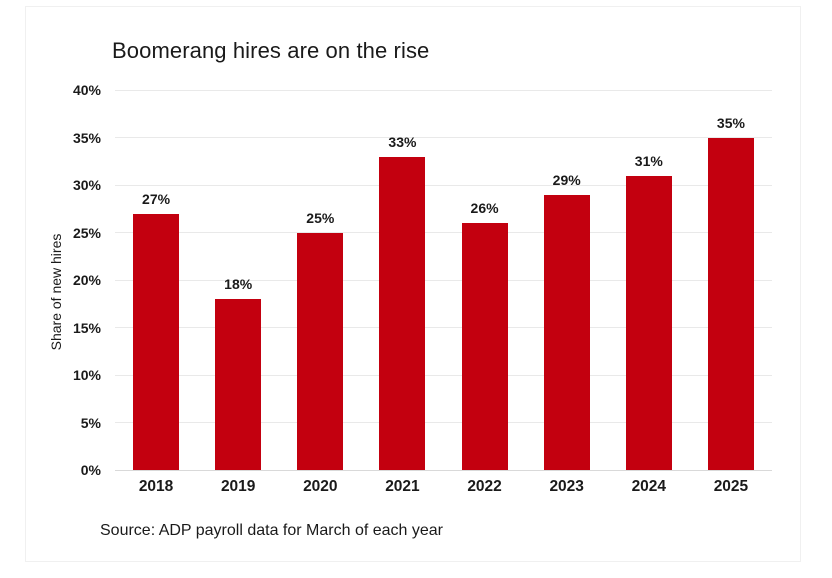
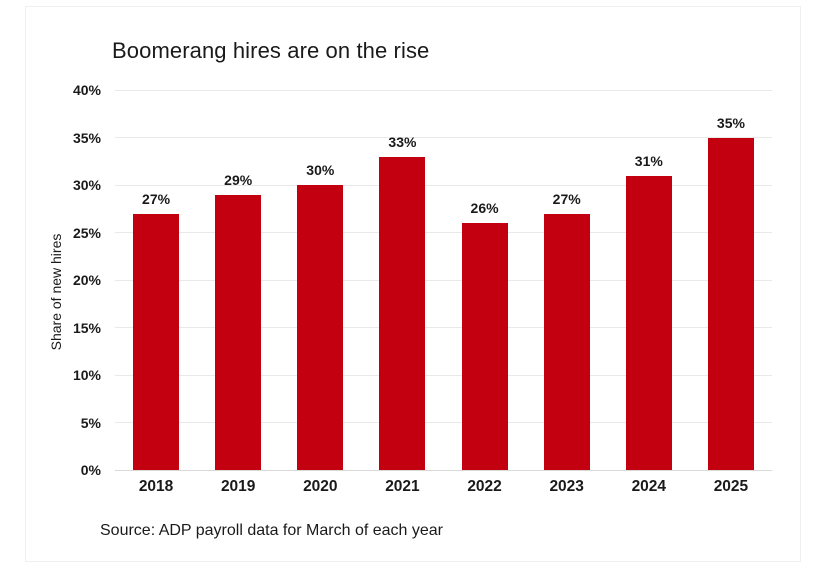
2019: 18% -> 29%
2020: 25% -> 30%
2023: 29% -> 27%
